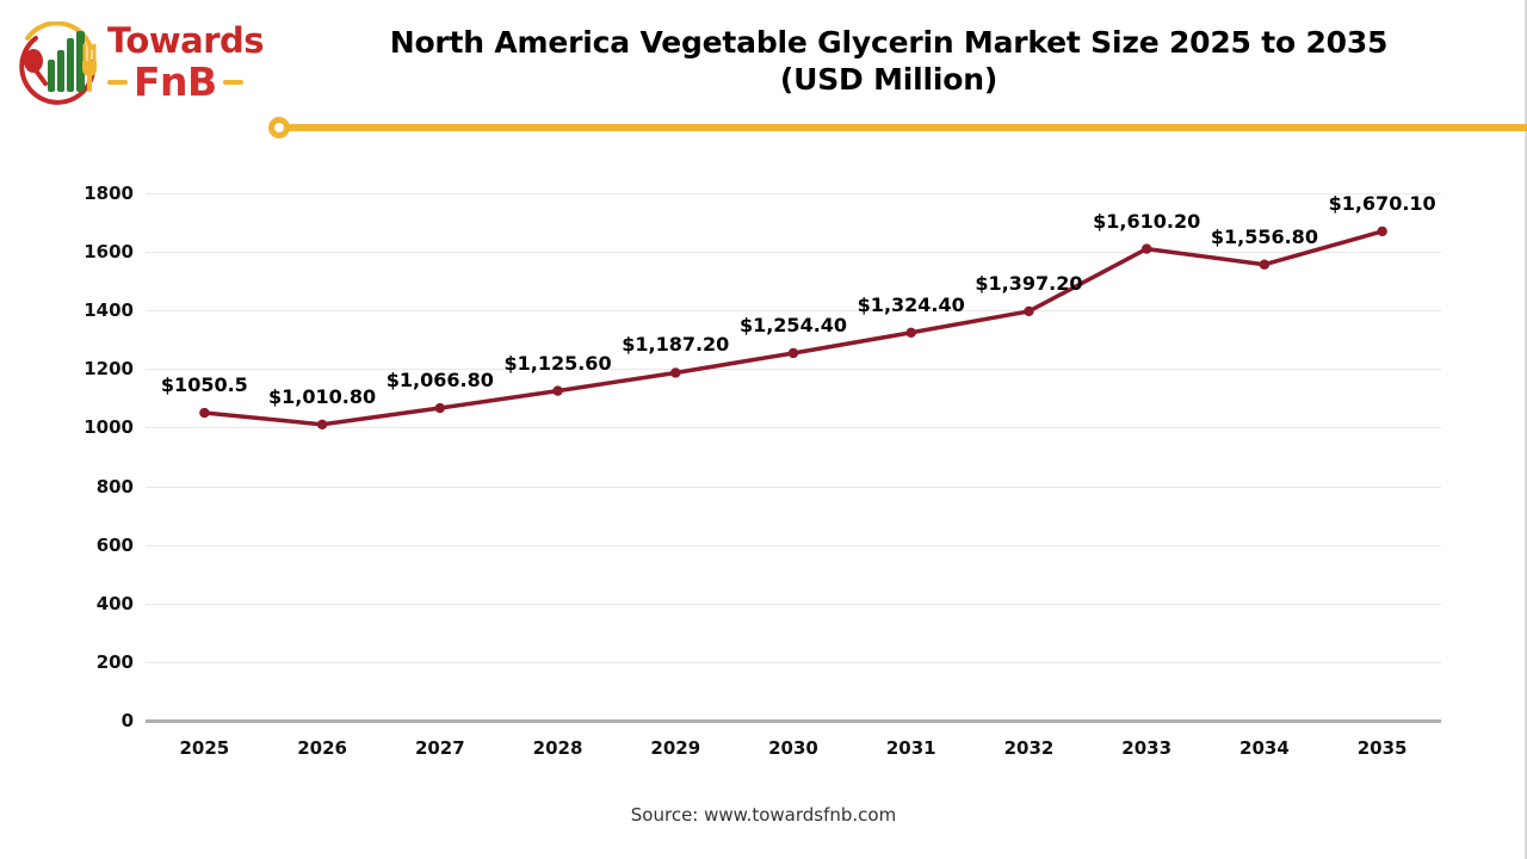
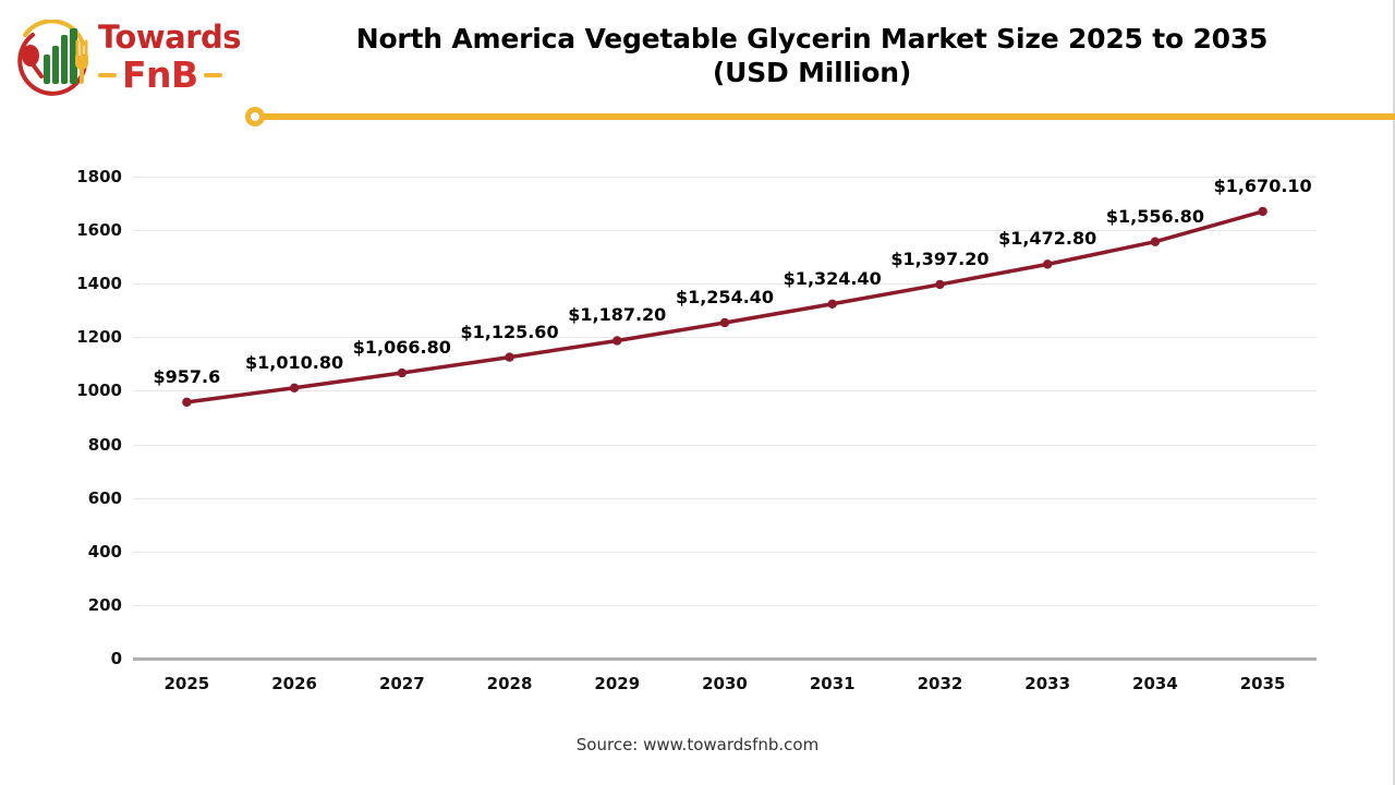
2025: $1050.5 -> $957.6
2033: $1,610.20 -> $1,472.80
